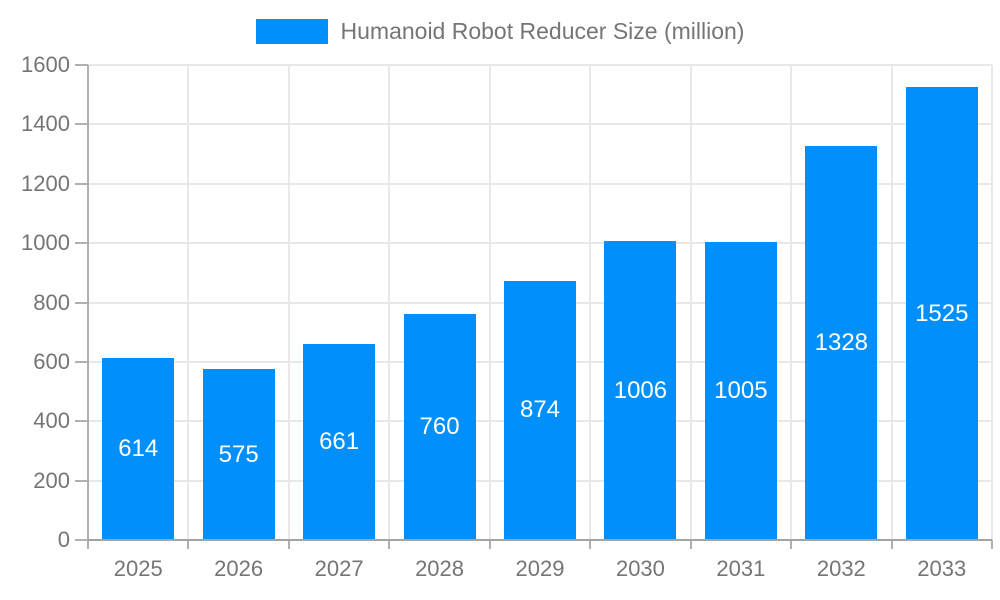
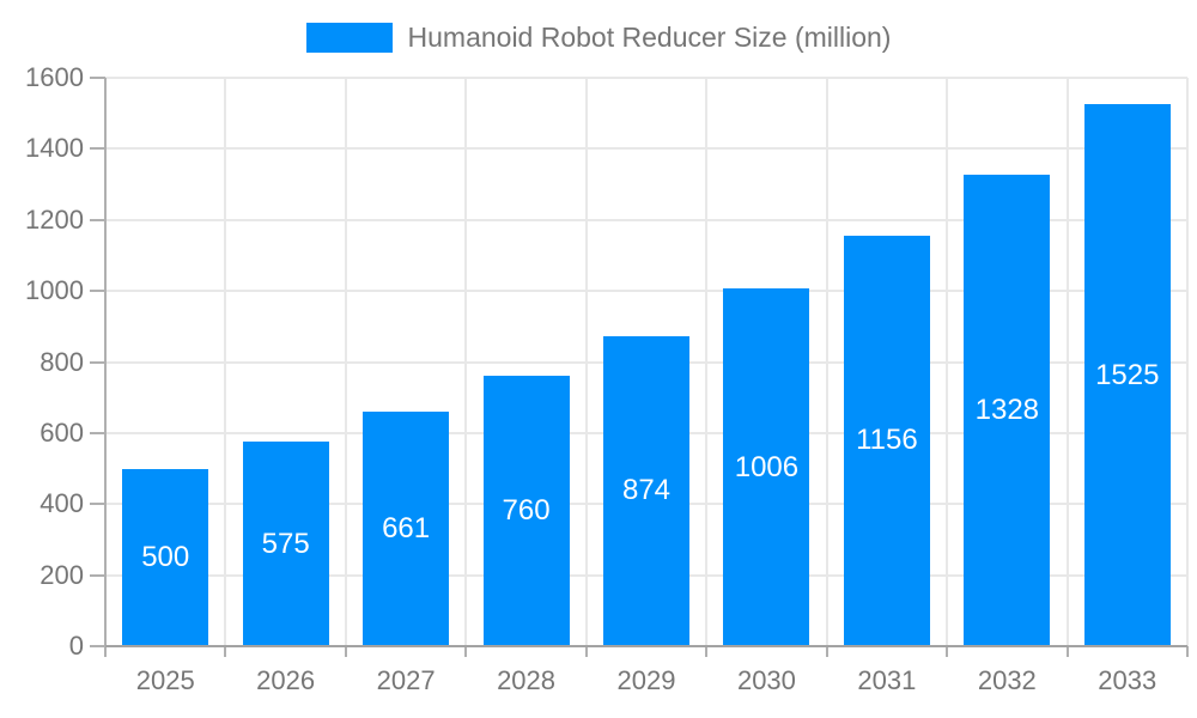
2025: 614 -> 500
2031: 1005 -> 1156
